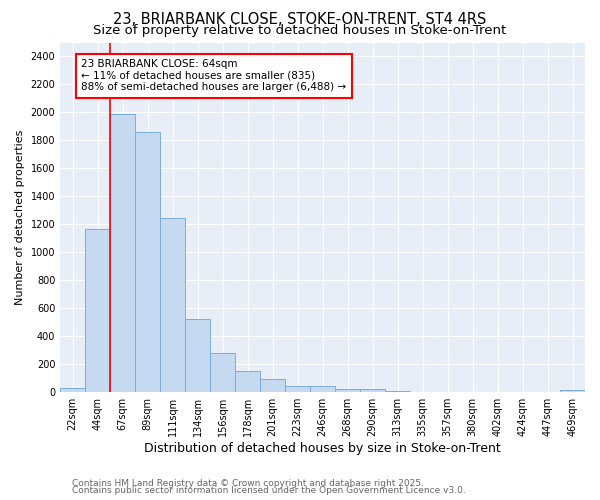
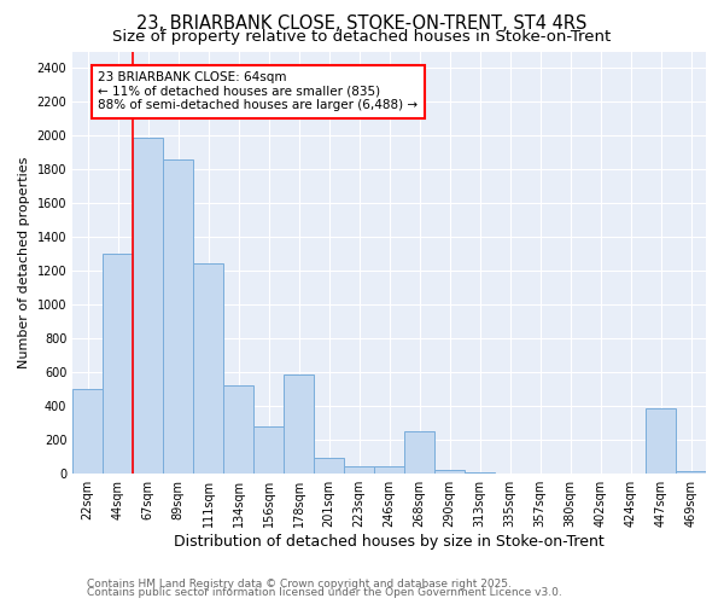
22sqm: 30 -> 500
44sqm: 1170 -> 1300
178sqm: 160 -> 590
268sqm: 20 -> 250
447sqm: 0 -> 390
